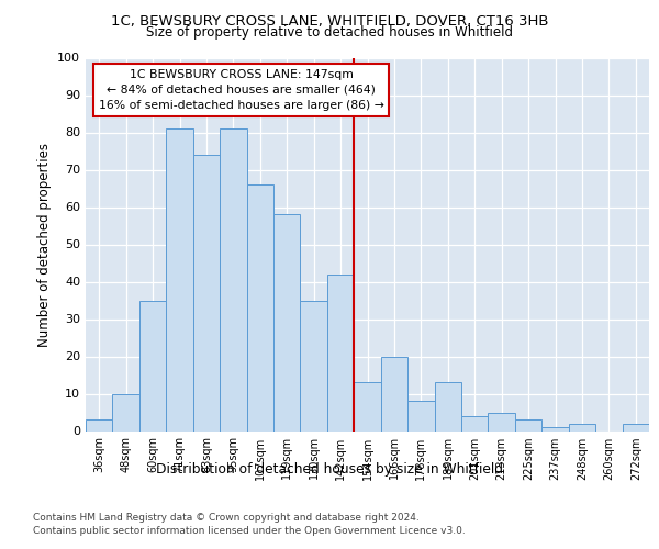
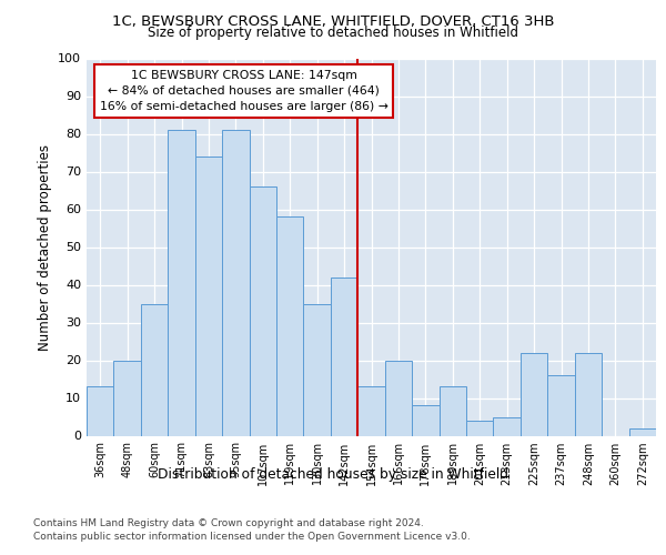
36sqm: 3 -> 13
48sqm: 10 -> 20
225sqm: 3 -> 22
237sqm: 1 -> 16
248sqm: 2 -> 22
